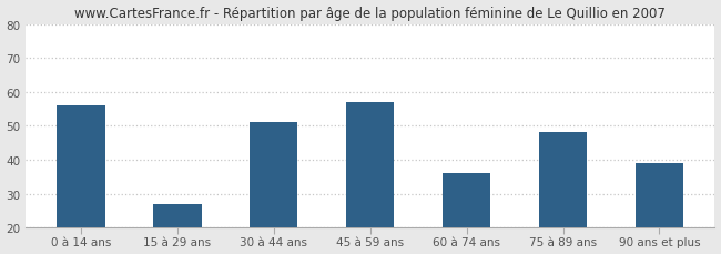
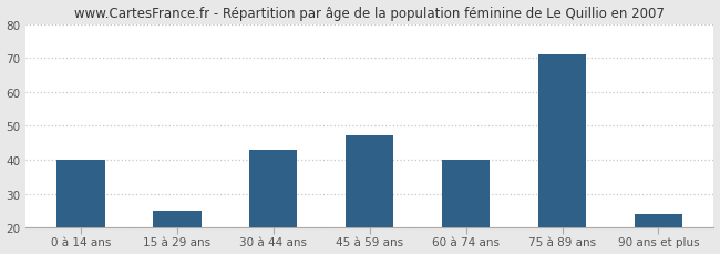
0 à 14 ans: 56 -> 40
15 à 29 ans: 27 -> 25
30 à 44 ans: 51 -> 43
45 à 59 ans: 57 -> 47
60 à 74 ans: 36 -> 40
75 à 89 ans: 48 -> 71
90 ans et plus: 39 -> 24
